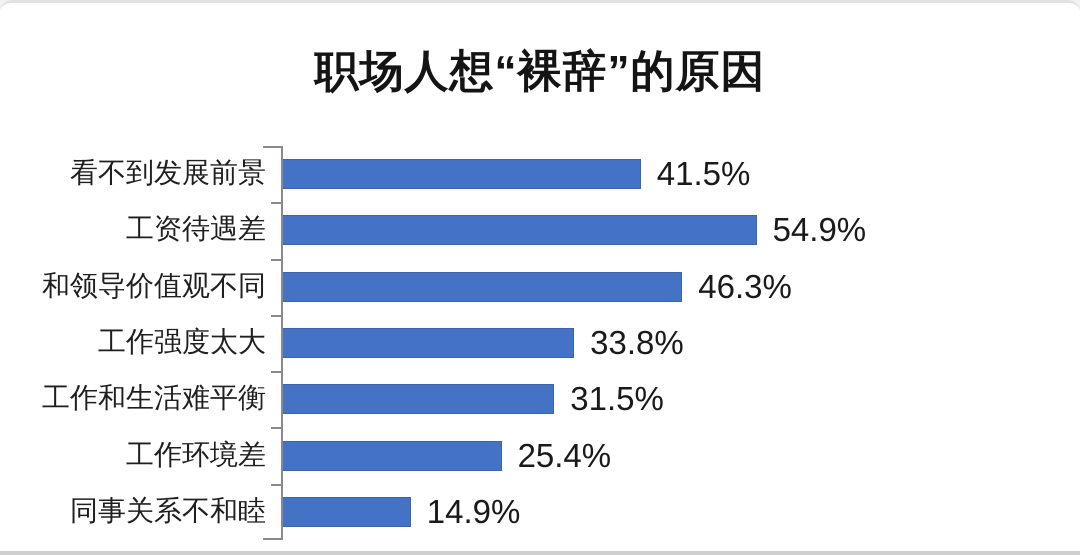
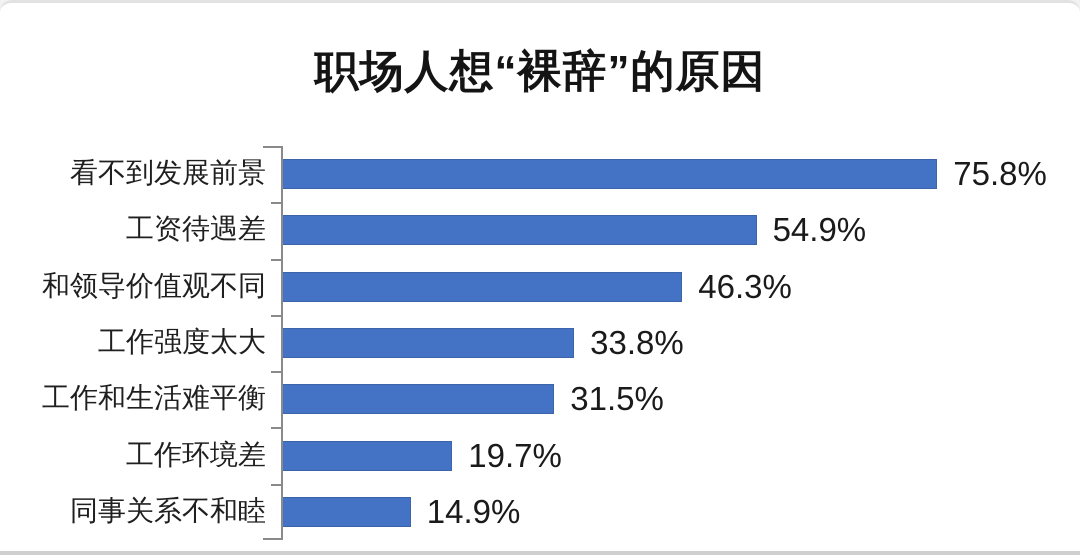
看不到发展前景: 41.5% -> 75.8%
工作环境差: 25.4% -> 19.7%
